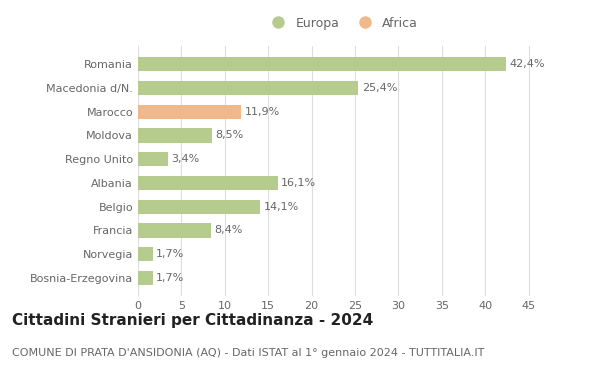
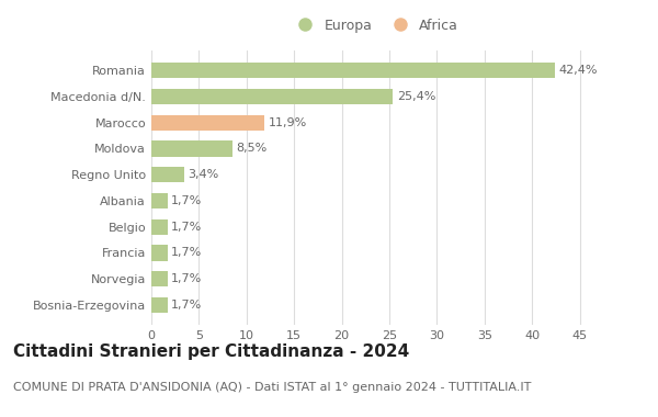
Albania: 16,1% -> 1,7%
Belgio: 14,1% -> 1,7%
Francia: 8,4% -> 1,7%
